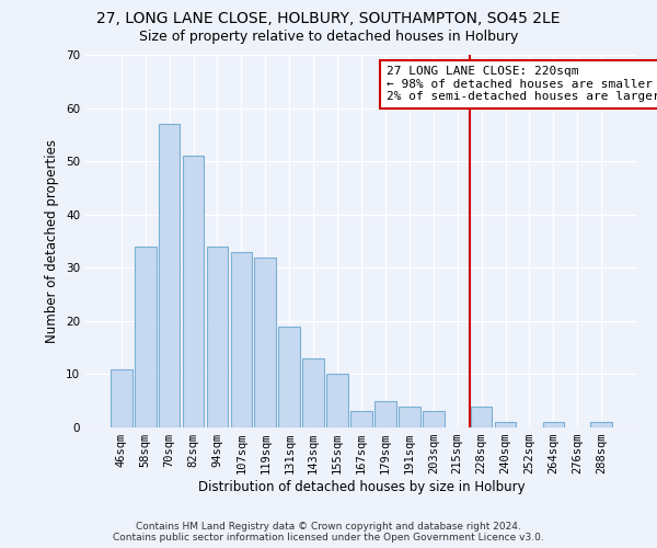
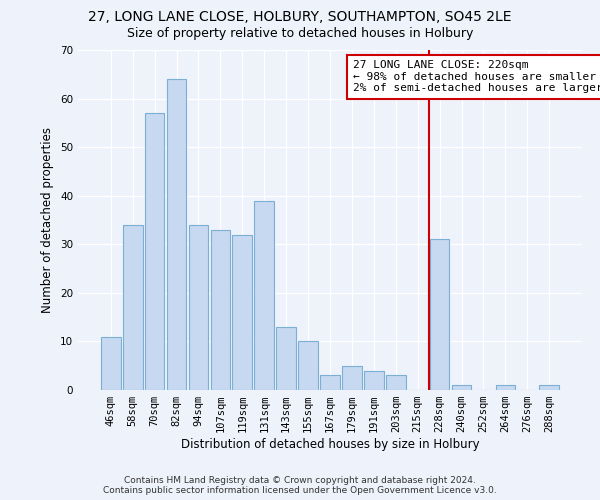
82sqm: 51 -> 64
131sqm: 19 -> 39
228sqm: 4 -> 31
